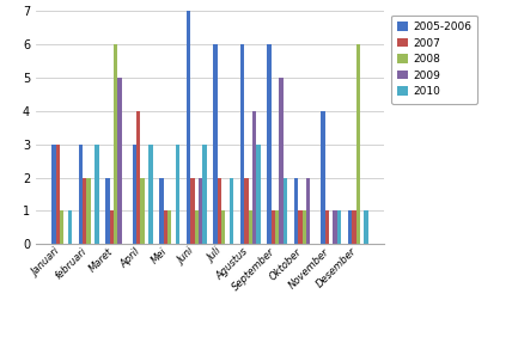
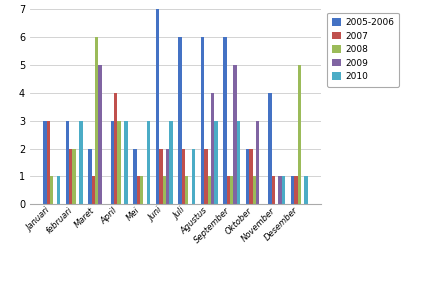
2008/April: 2 -> 3
2010/September: 2 -> 3
2007/Oktober: 1 -> 2
2009/Oktober: 2 -> 3
2008/Desember: 6 -> 5
